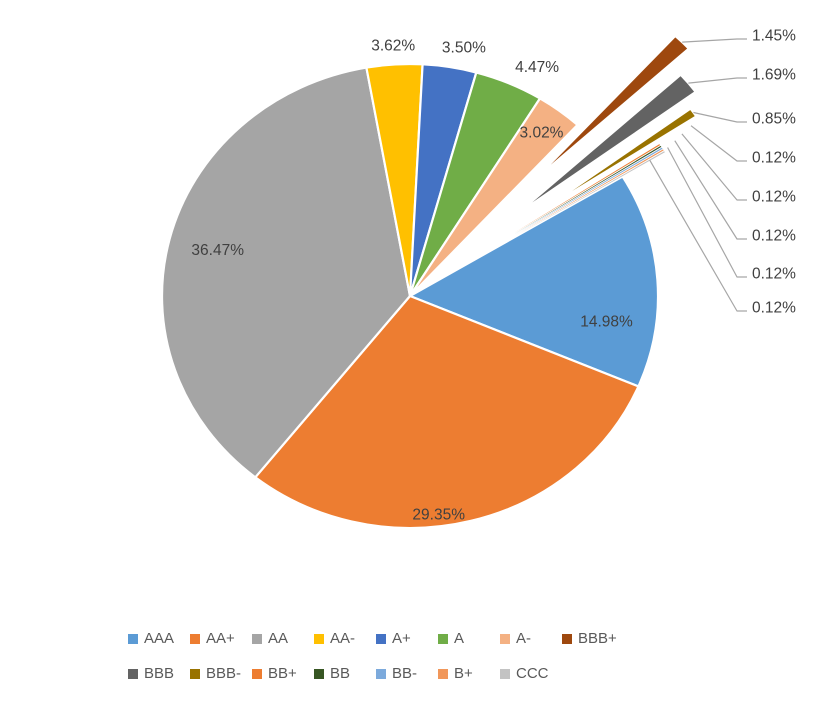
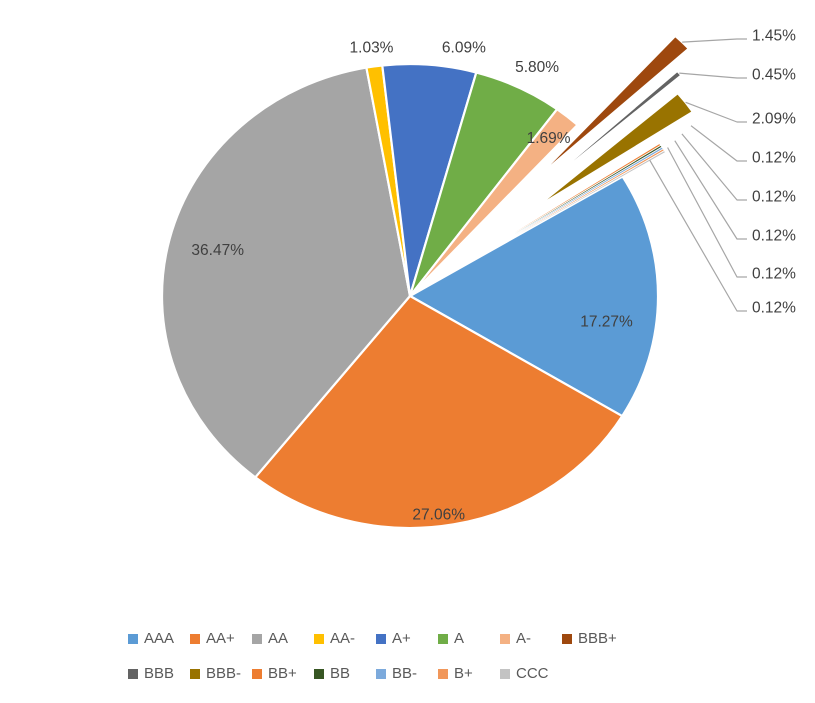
AAA: 14.98% -> 17.27%
AA+: 29.35% -> 27.06%
AA-: 3.62% -> 1.03%
A+: 3.50% -> 6.09%
A: 4.47% -> 5.80%
A-: 3.02% -> 1.69%
BBB: 1.69% -> 0.45%
BBB-: 0.85% -> 2.09%
